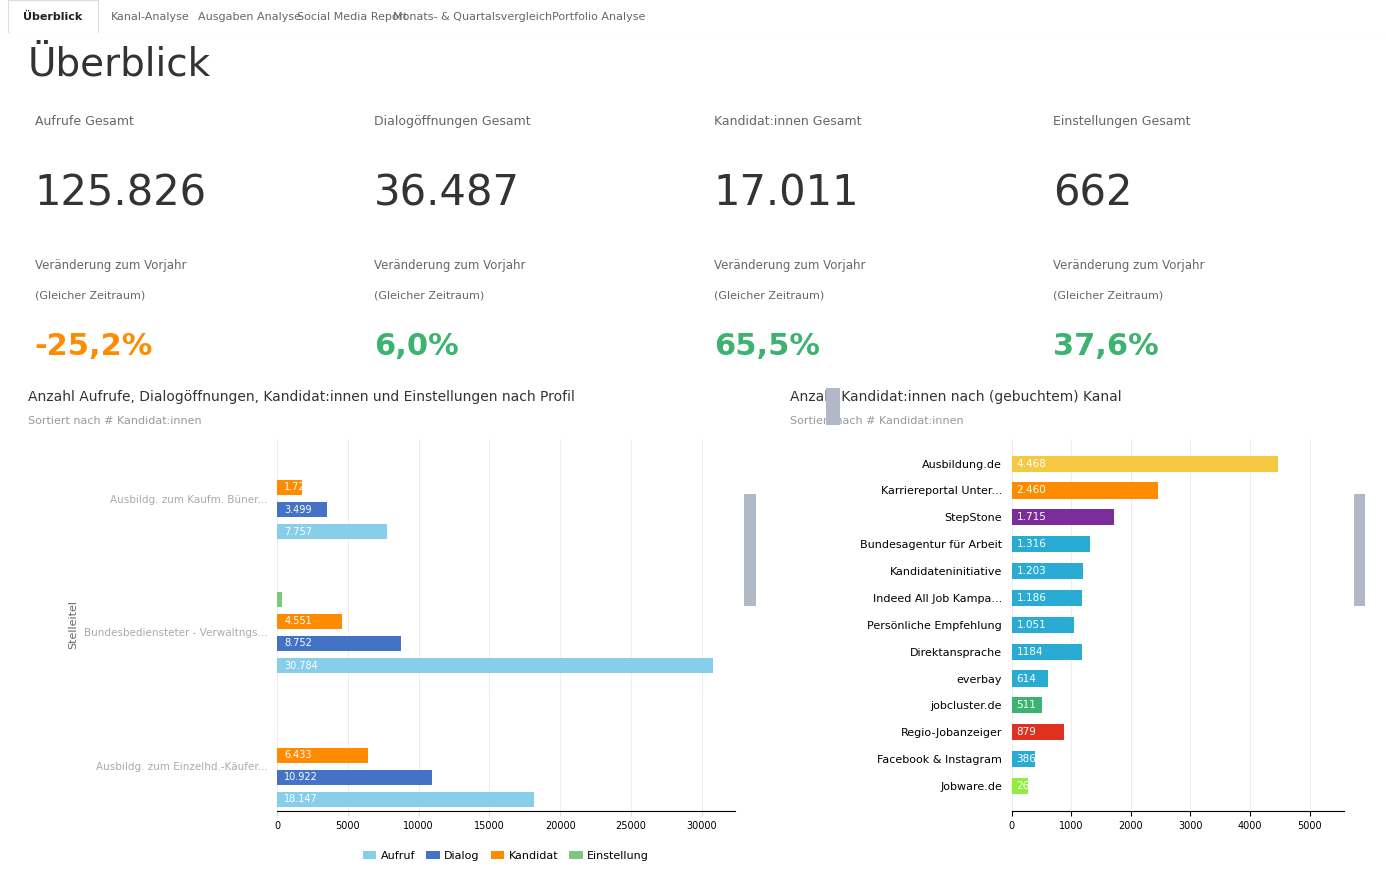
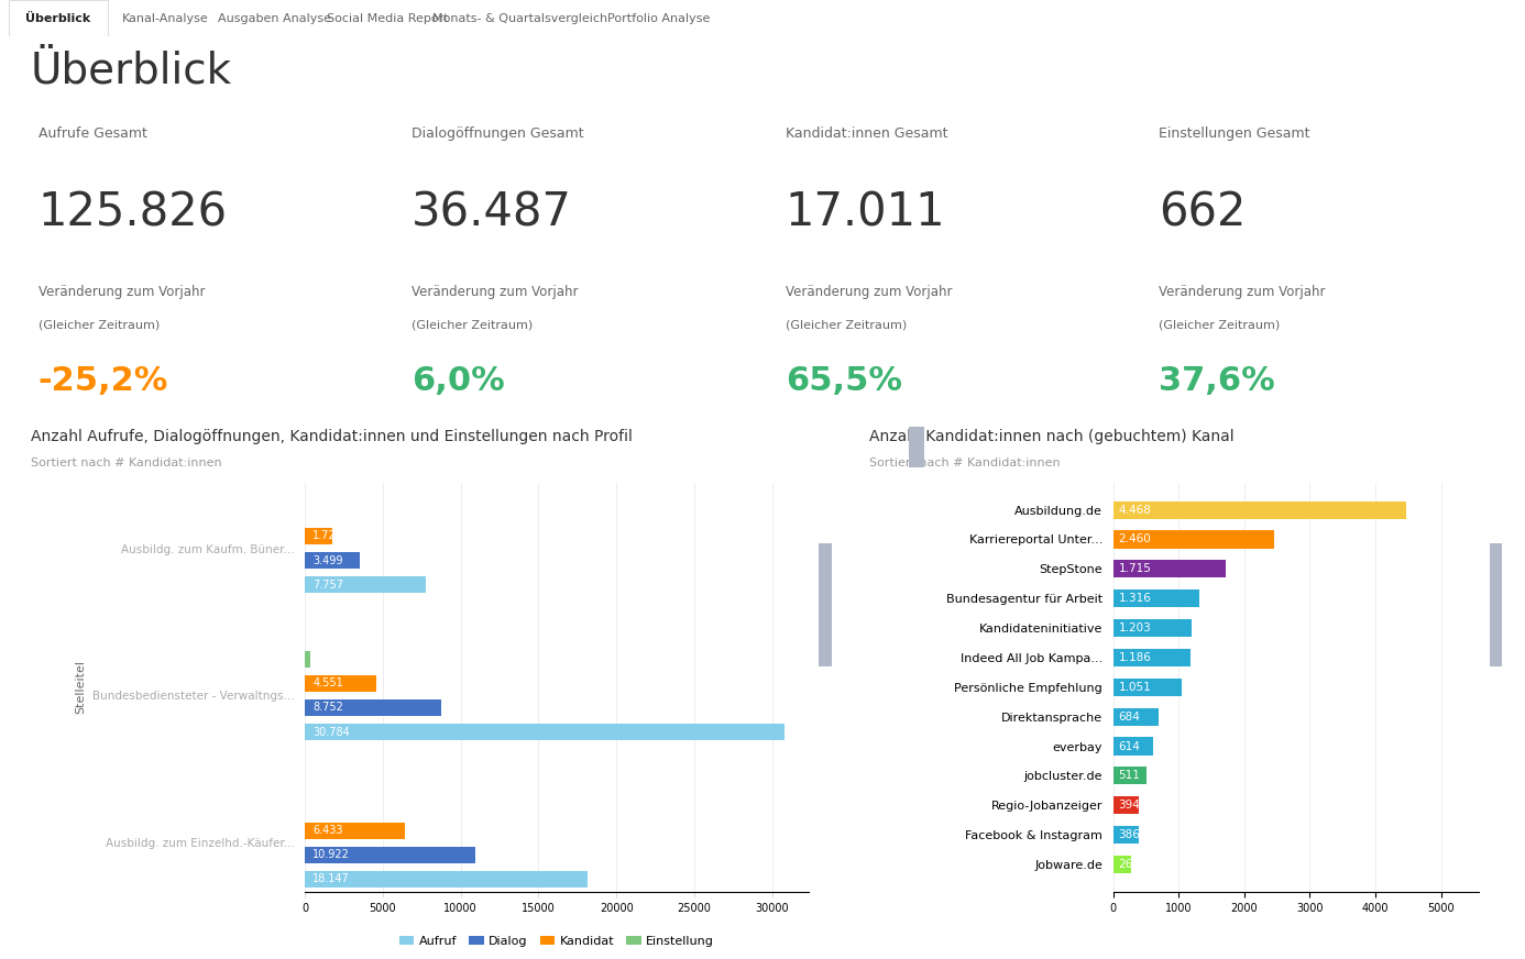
Direktansprache: 1184 -> 684
Regio-Jobanzeiger: 879 -> 394
